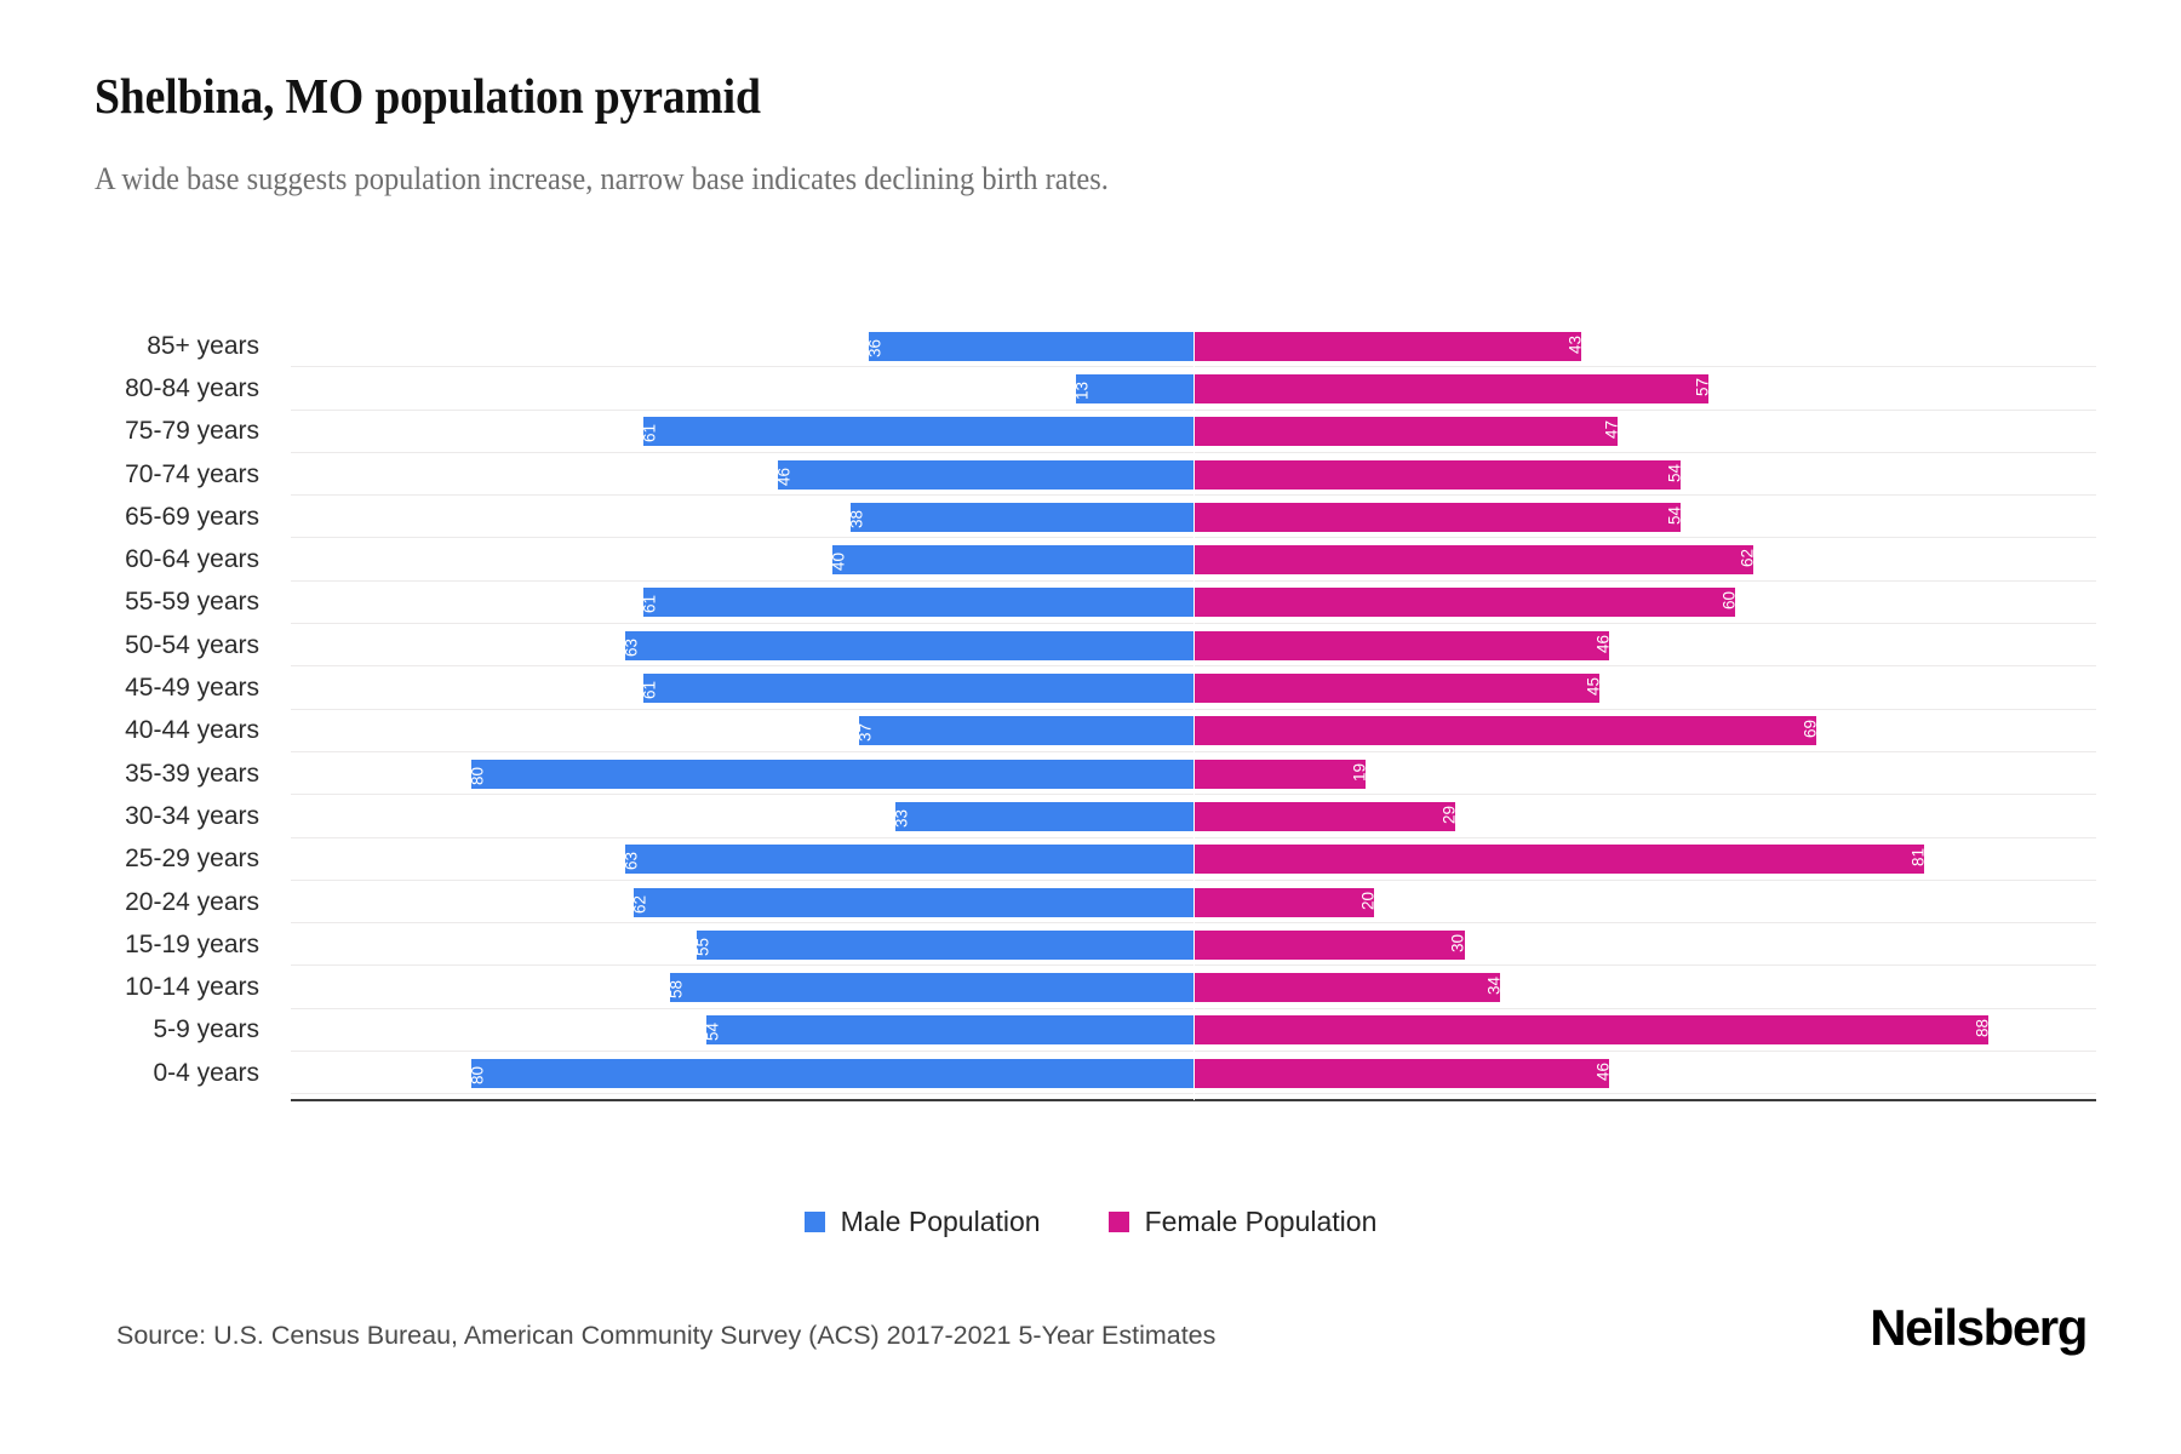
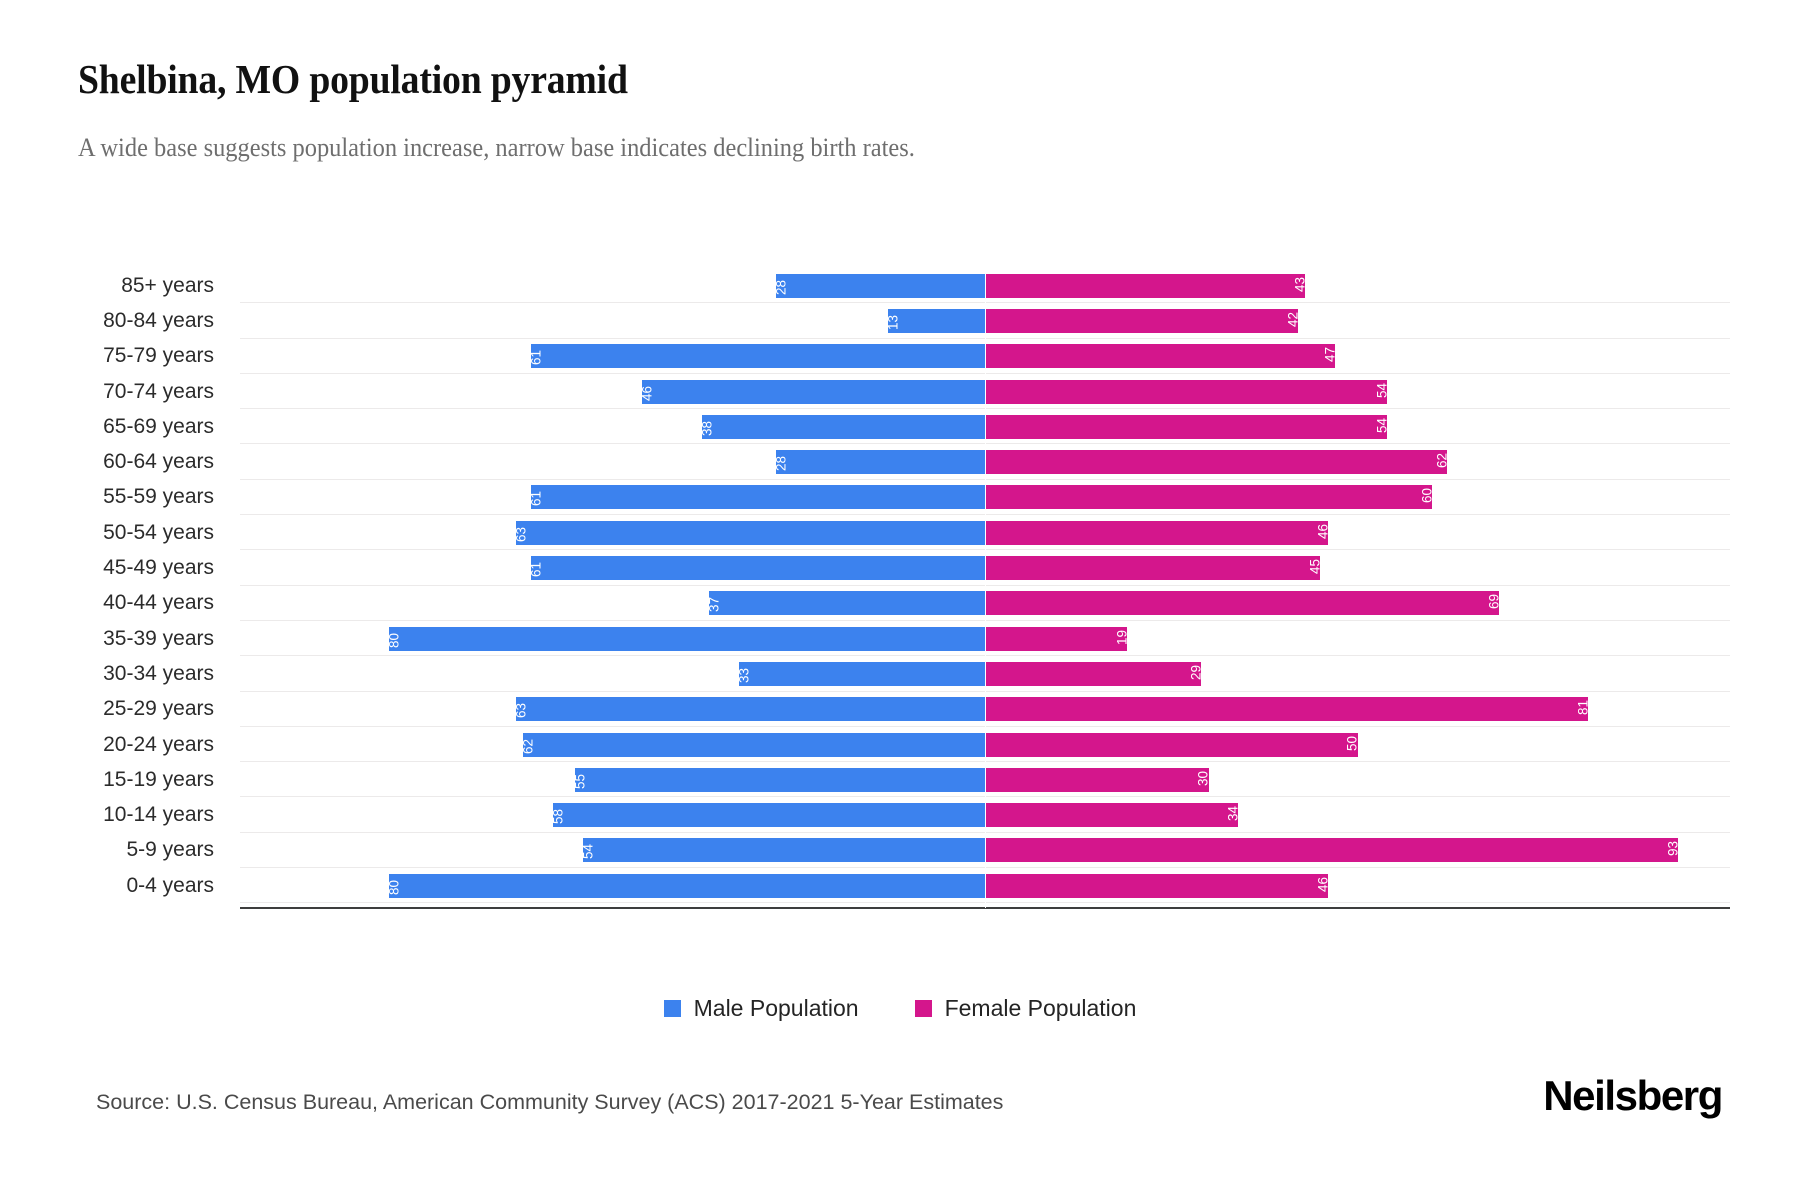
Male Population/85+ years: 36 -> 28
Female Population/80-84 years: 57 -> 42
Male Population/60-64 years: 40 -> 28
Female Population/20-24 years: 20 -> 50
Female Population/5-9 years: 88 -> 93
